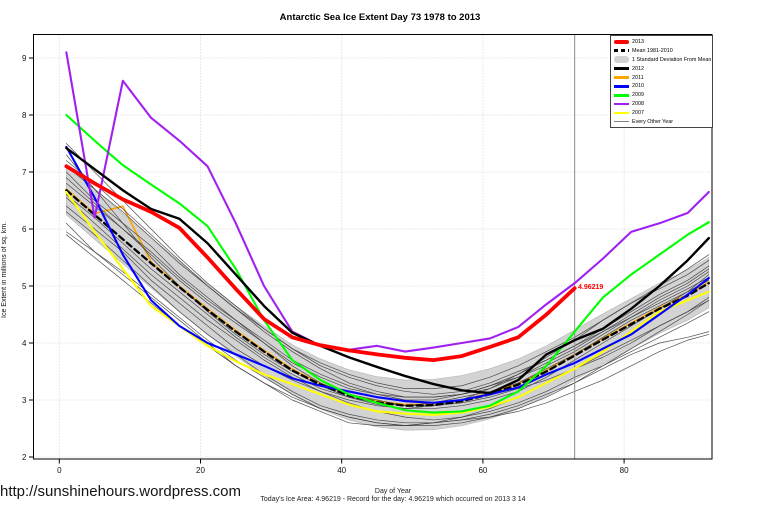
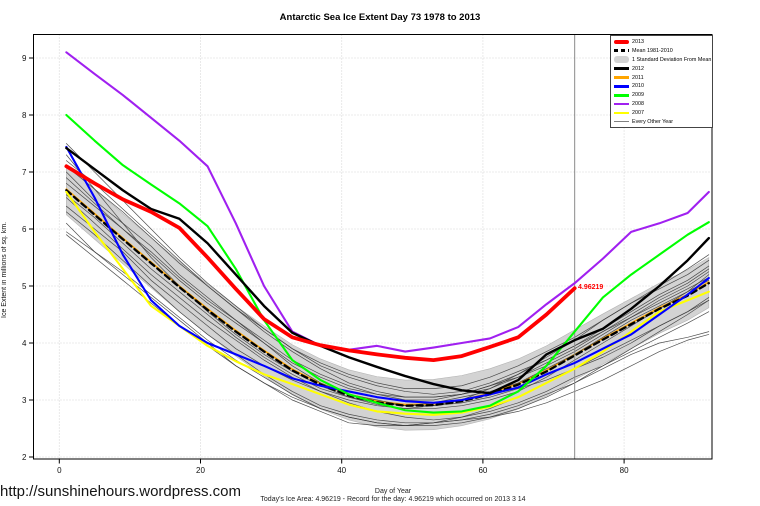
2008/5: 6.2 -> 8.7
2011/9: 6.4 -> 5.8
2008/9: 8.6 -> 8.3
